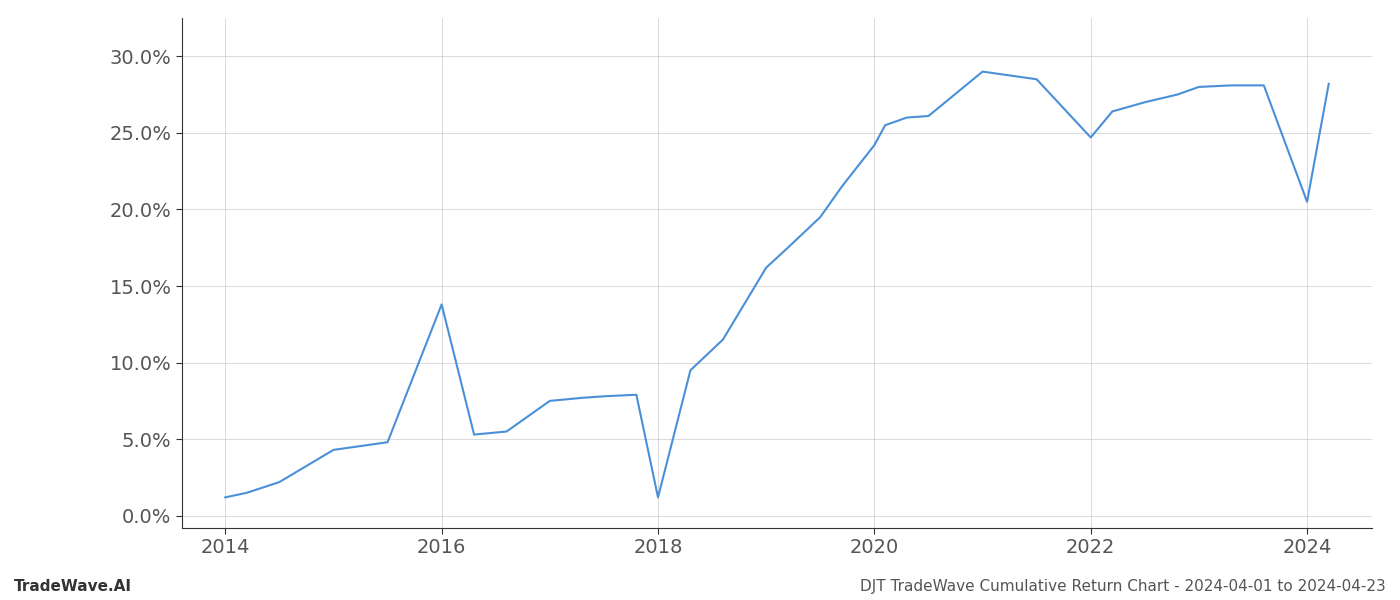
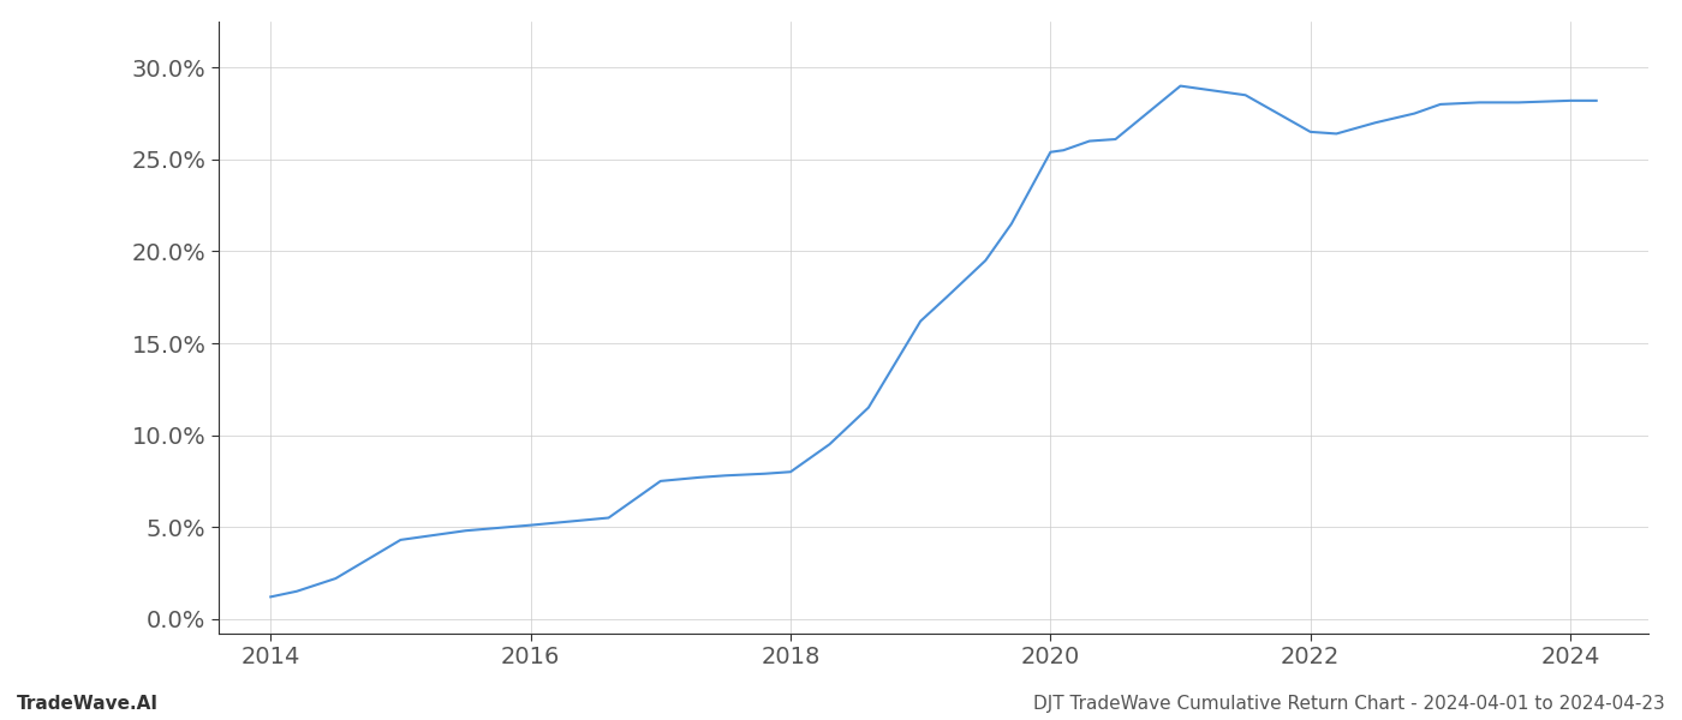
2016: 13.8% -> 5.1%
2018: 1.2% -> 8.0%
2020: 24.2% -> 25.4%
2022: 24.7% -> 26.5%
2024: 20.5% -> 28.2%
